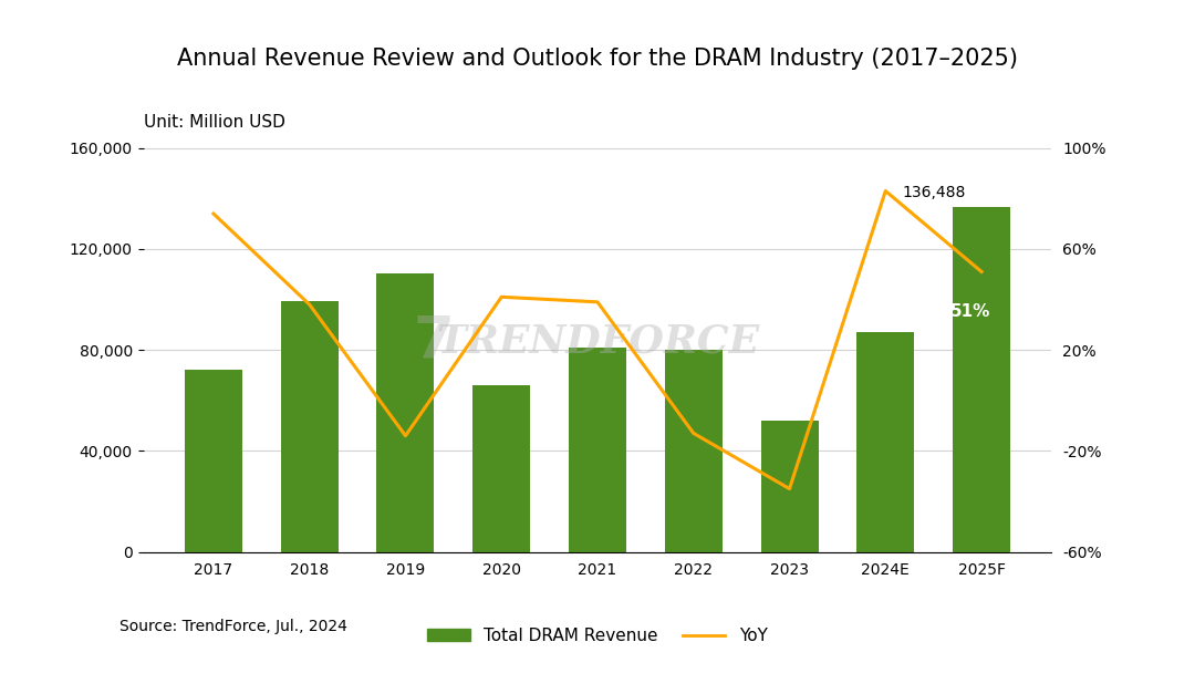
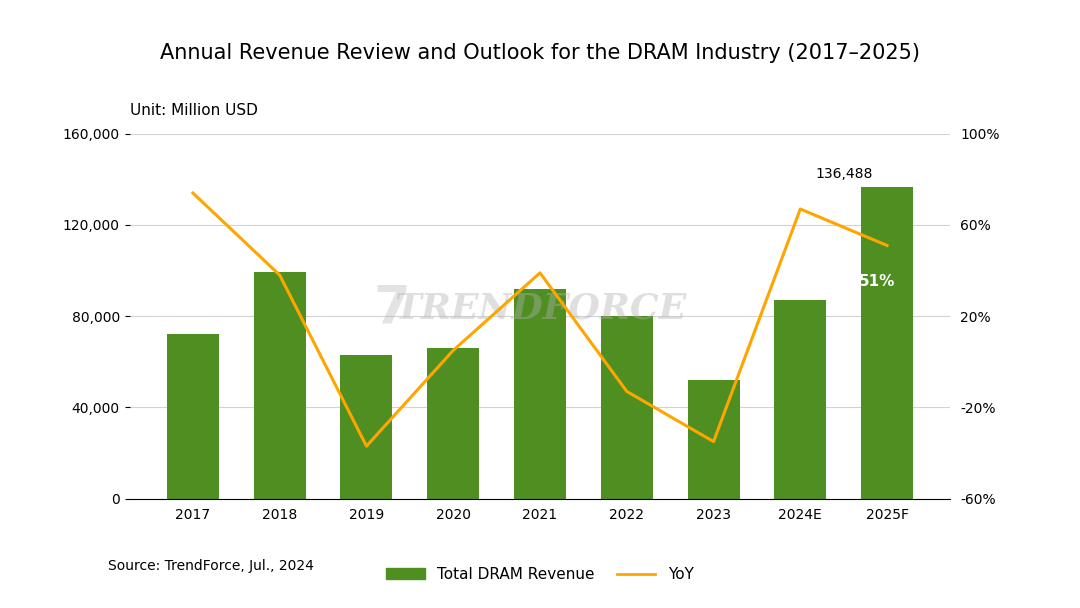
Total DRAM Revenue/2019: 110,500 -> 63,000
YoY/2019: -14% -> -37%
YoY/2020: 41% -> 5%
Total DRAM Revenue/2021: 81,000 -> 92,000
YoY/2024E: 83% -> 67%
